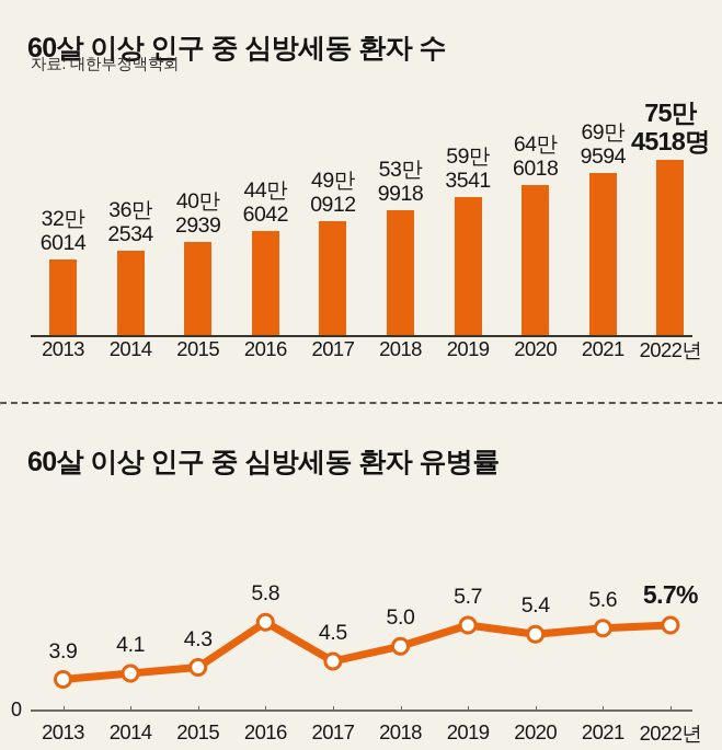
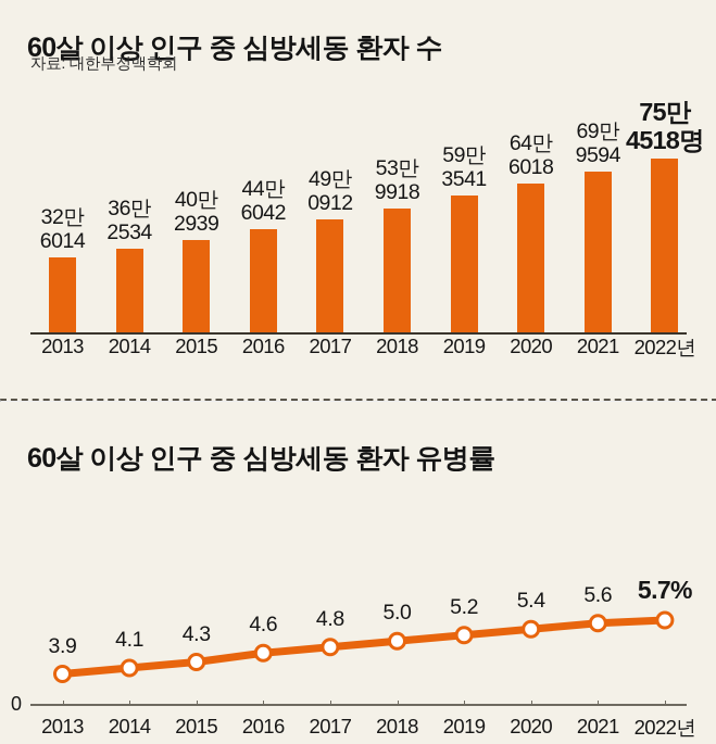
60살 이상 인구 중 심방세동 환자 유병률/2016: 5.8 -> 4.6
60살 이상 인구 중 심방세동 환자 유병률/2017: 4.5 -> 4.8
60살 이상 인구 중 심방세동 환자 유병률/2019: 5.7 -> 5.2
